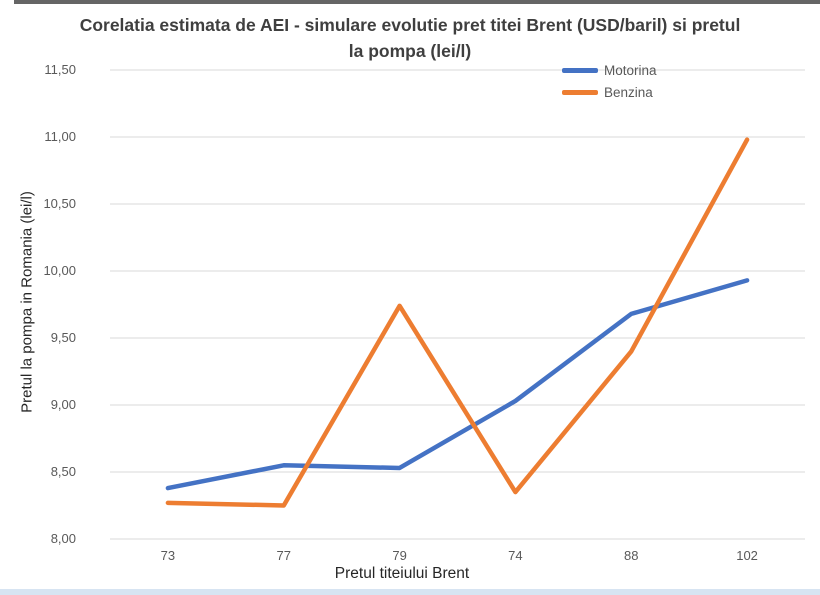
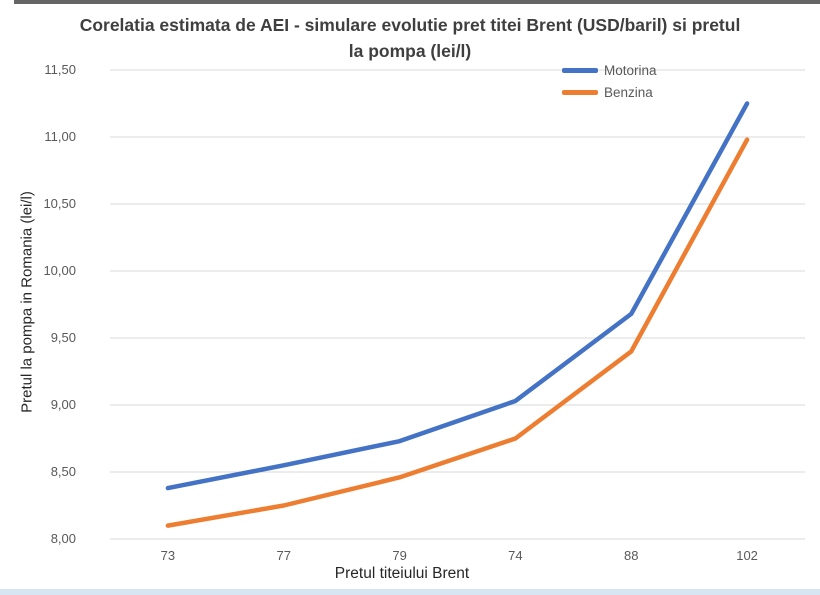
Benzina/73: 8,27 -> 8,10
Motorina/79: 8,53 -> 8,73
Benzina/79: 9,74 -> 8,46
Benzina/74: 8,35 -> 8,75
Motorina/102: 9,93 -> 11,25
